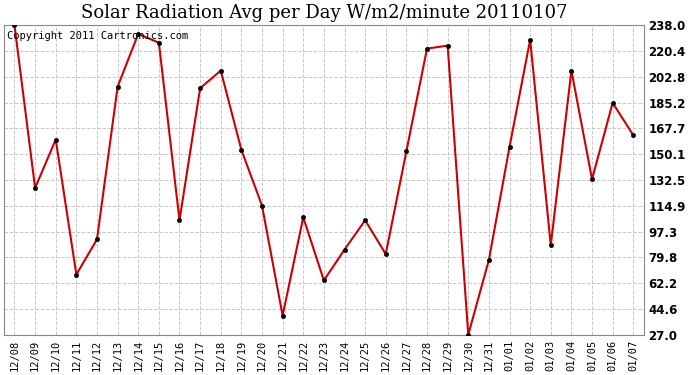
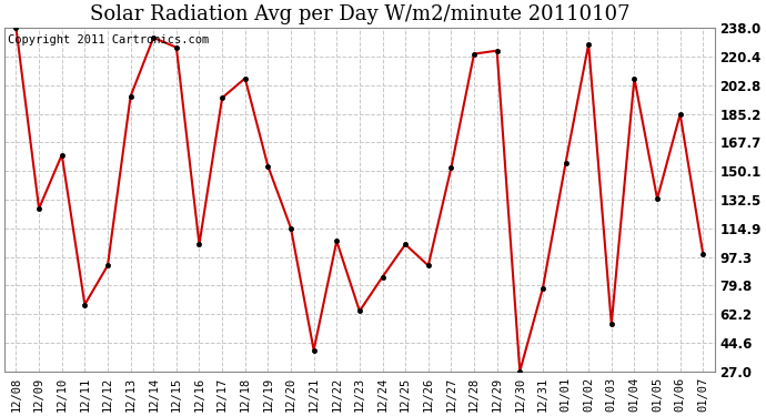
12/26: 82 -> 92
01/03: 88 -> 56
01/07: 163 -> 99
